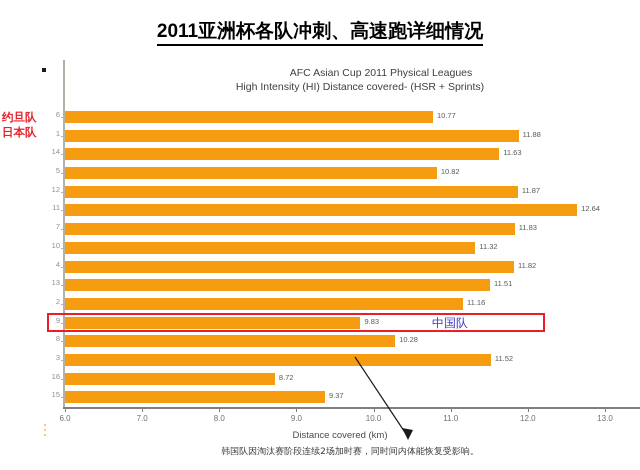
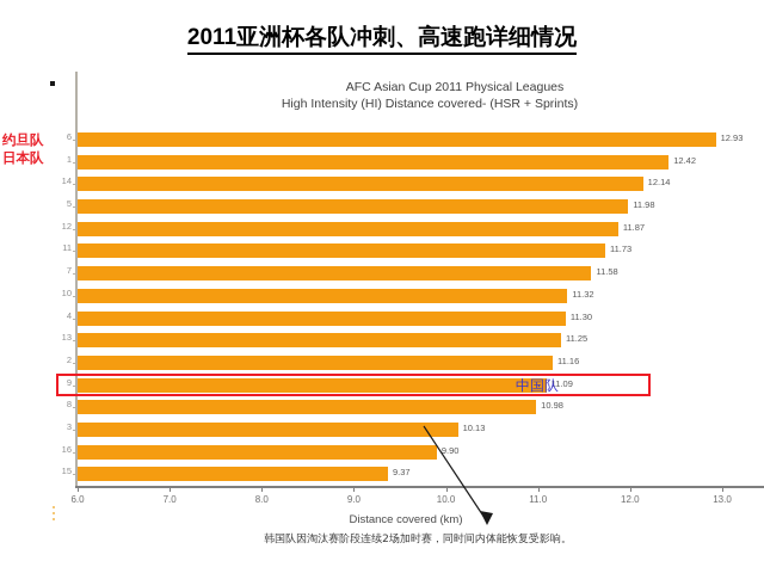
6: 10.77 -> 12.93
1: 11.88 -> 12.42
14: 11.63 -> 12.14
5: 10.82 -> 11.98
11: 12.64 -> 11.73
7: 11.83 -> 11.58
4: 11.82 -> 11.30
13: 11.51 -> 11.25
9: 9.83 -> 11.09
8: 10.28 -> 10.98
3: 11.52 -> 10.13
16: 8.72 -> 9.90
